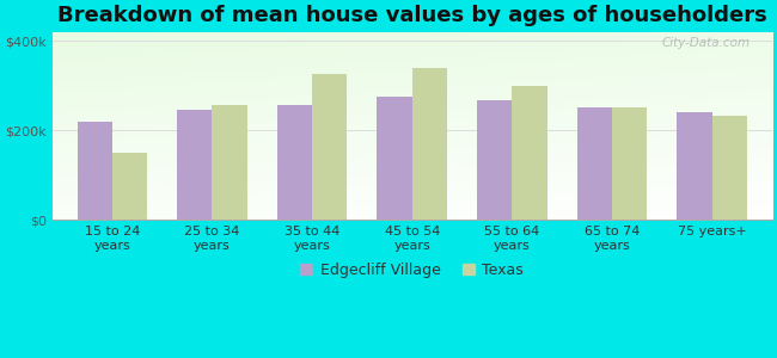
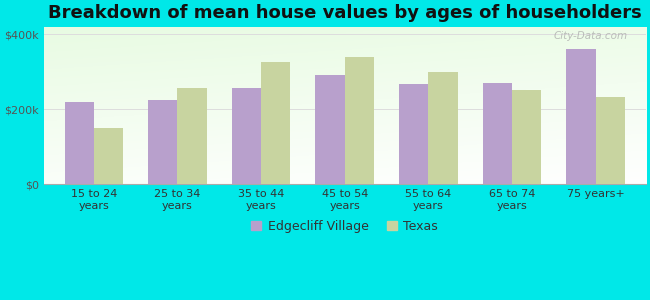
Edgecliff Village/25 to 34 years: $245k -> $225k
Edgecliff Village/45 to 54 years: $275k -> $290k
Edgecliff Village/65 to 74 years: $250k -> $270k
Edgecliff Village/75 years+: $240k -> $360k
